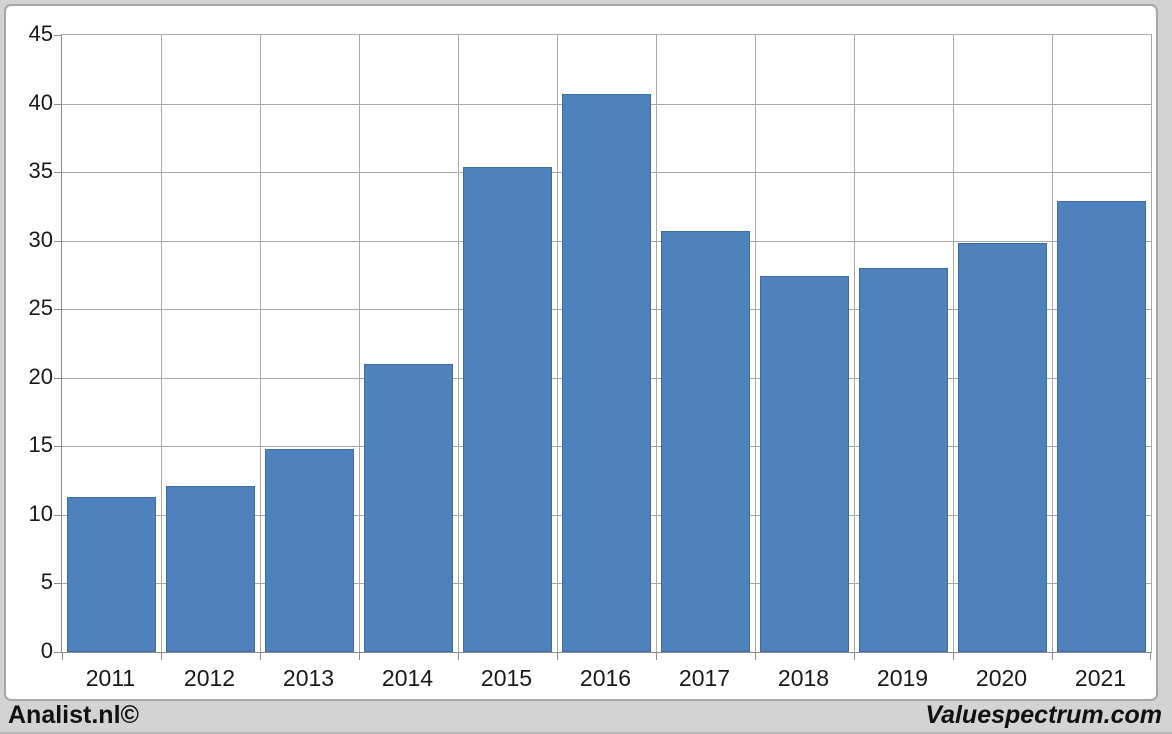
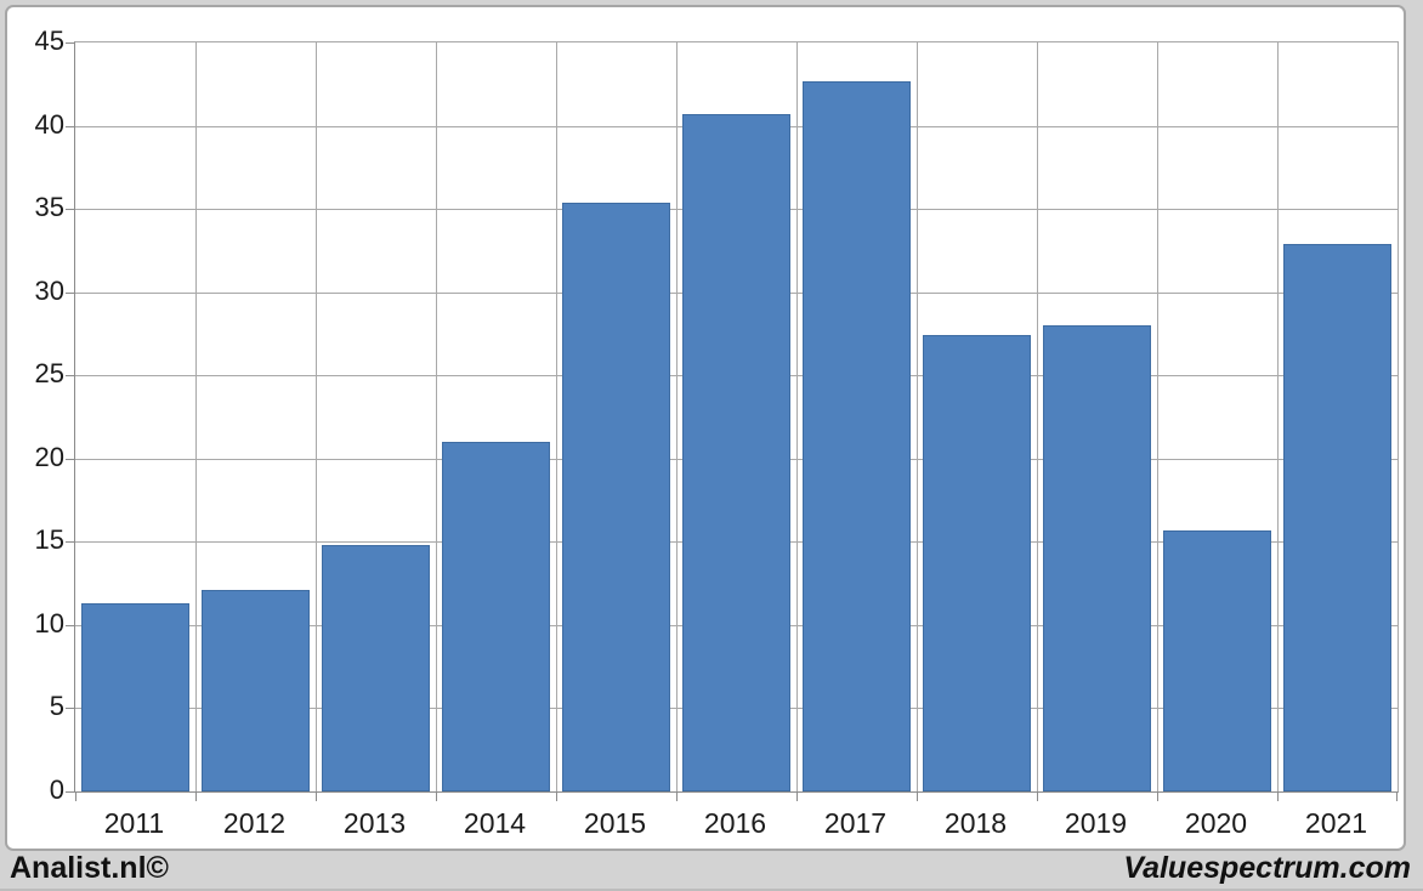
2017: 30.7 -> 42.7
2020: 29.8 -> 15.7
